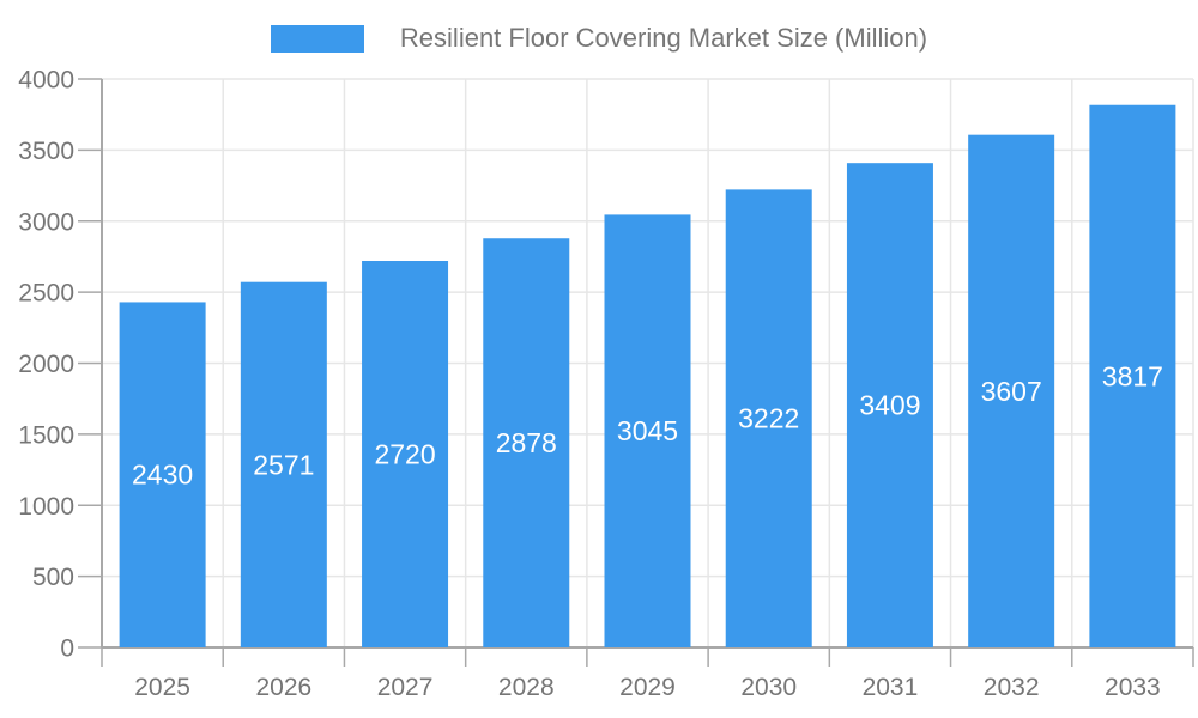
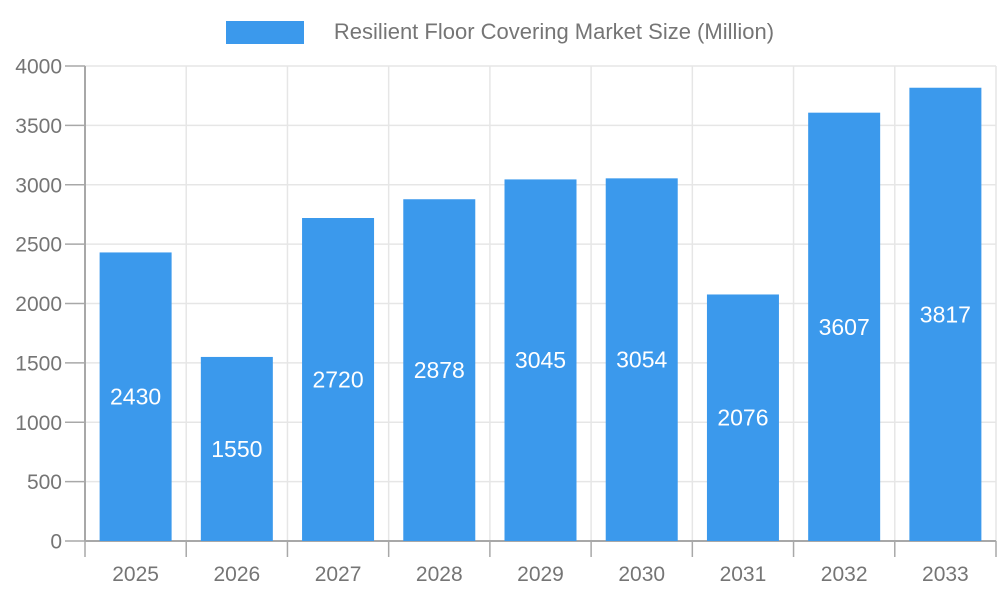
2026: 2571 -> 1550
2030: 3222 -> 3054
2031: 3409 -> 2076
